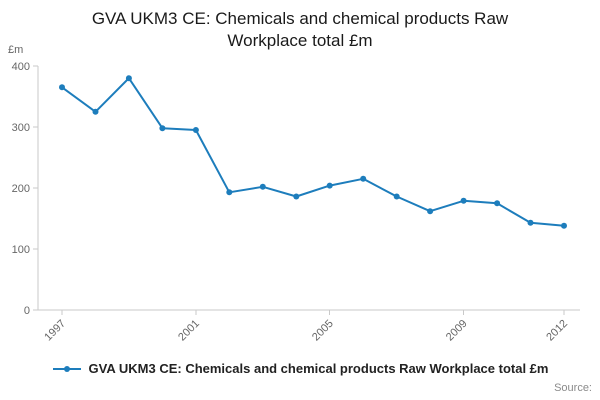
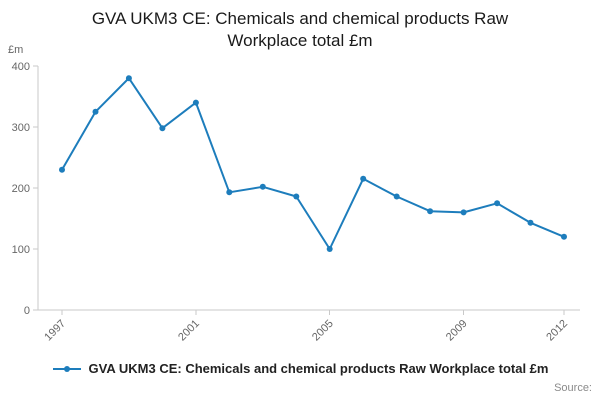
1997: 360 -> 230
2001: 300 -> 340
2005: 200 -> 100
2009: 180 -> 160
2012: 140 -> 120
